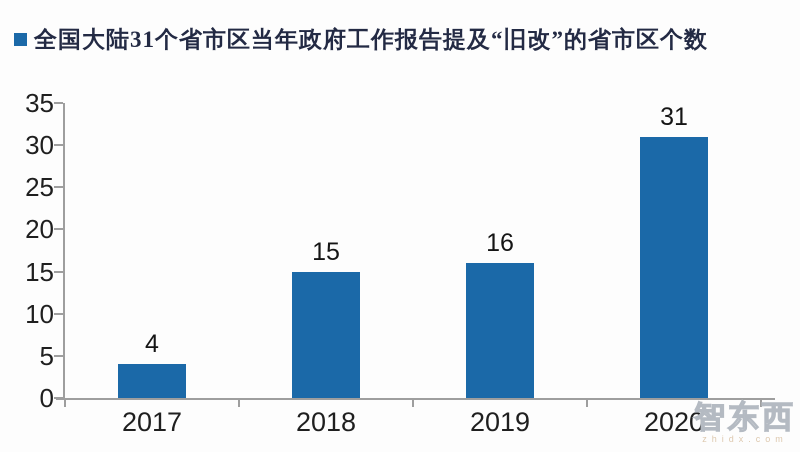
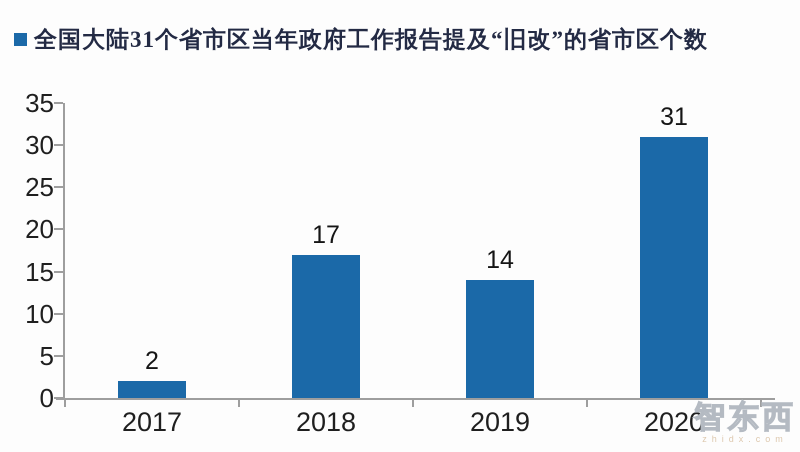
2017: 4 -> 2
2018: 15 -> 17
2019: 16 -> 14
